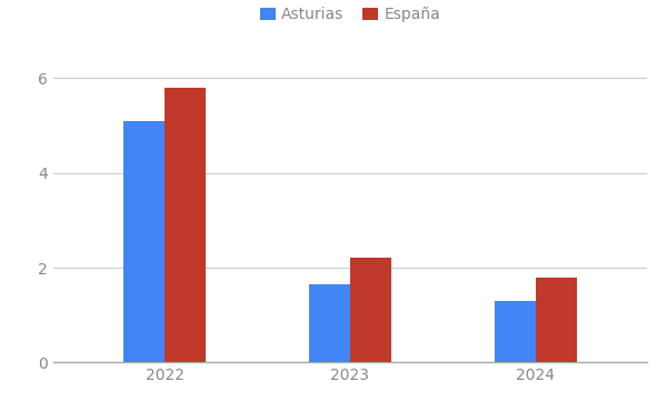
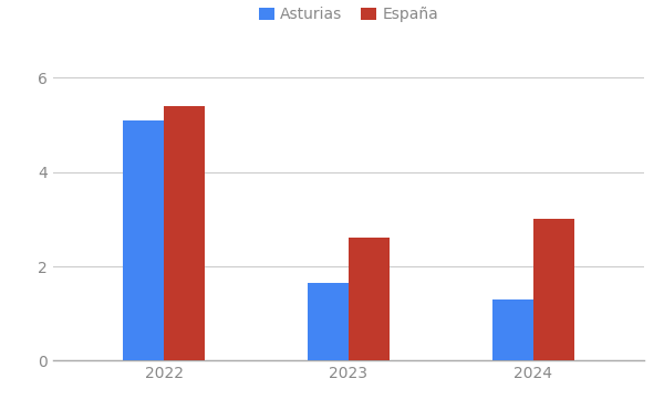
España/2022: 5.8 -> 5.4
España/2023: 2.2 -> 2.6
España/2024: 1.8 -> 3.0
